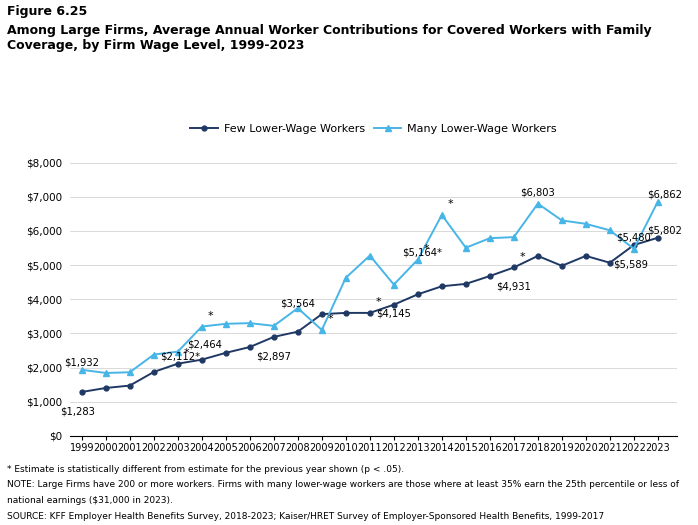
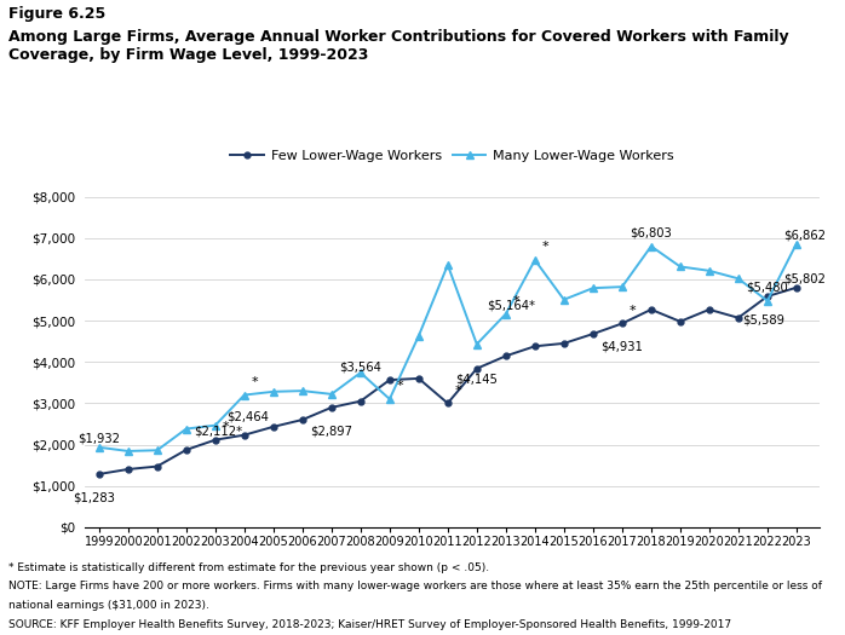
Few Lower-Wage Workers/2011: $3,600 -> $3,000
Many Lower-Wage Workers/2011: $5,280 -> $6,350
